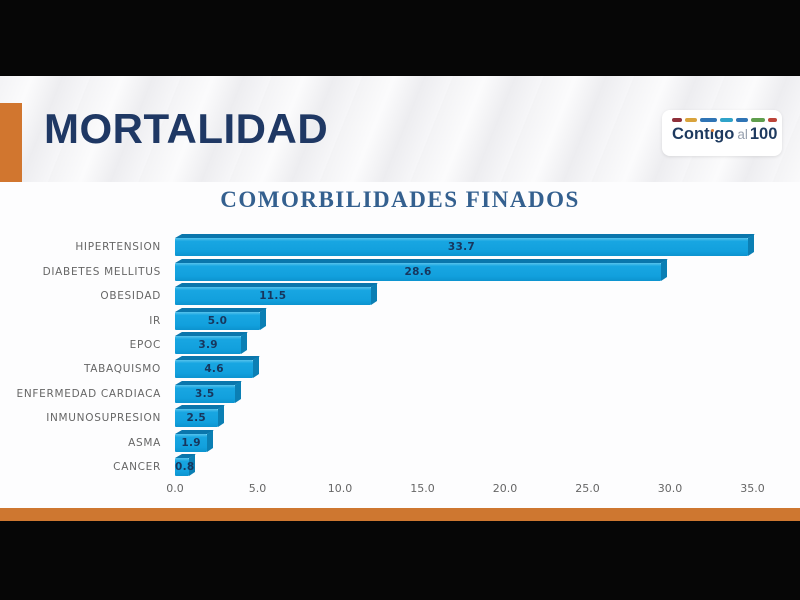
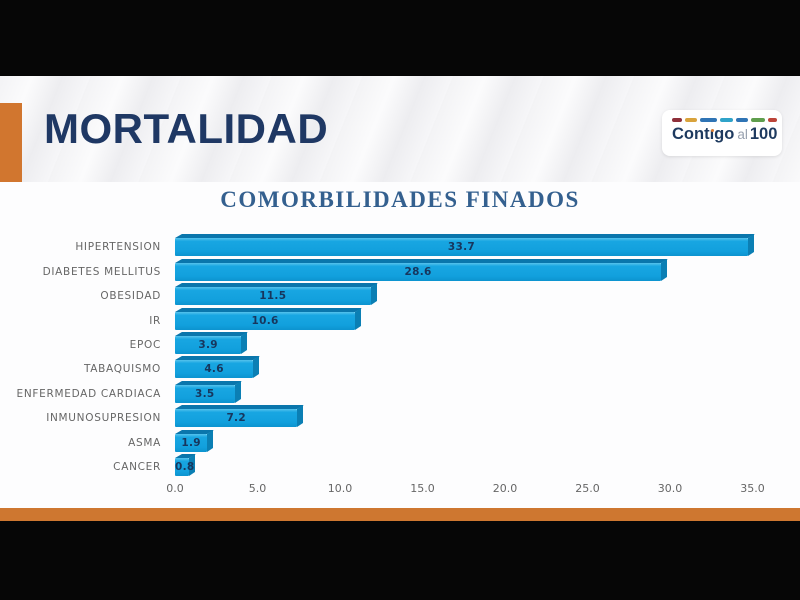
IR: 5.0 -> 10.6
INMUNOSUPRESION: 2.5 -> 7.2
